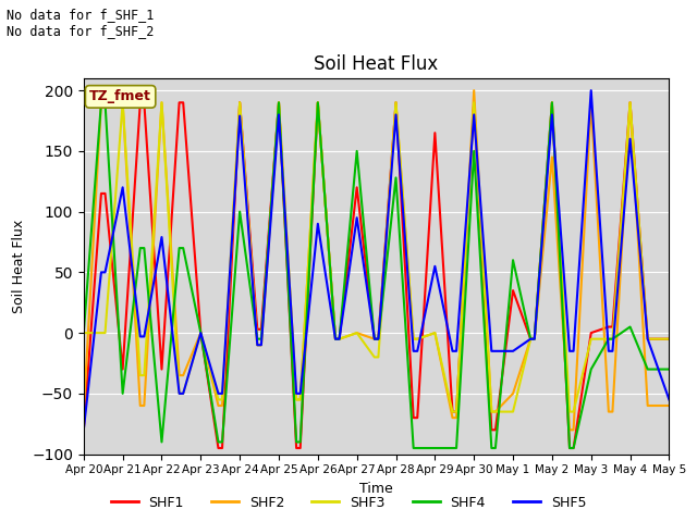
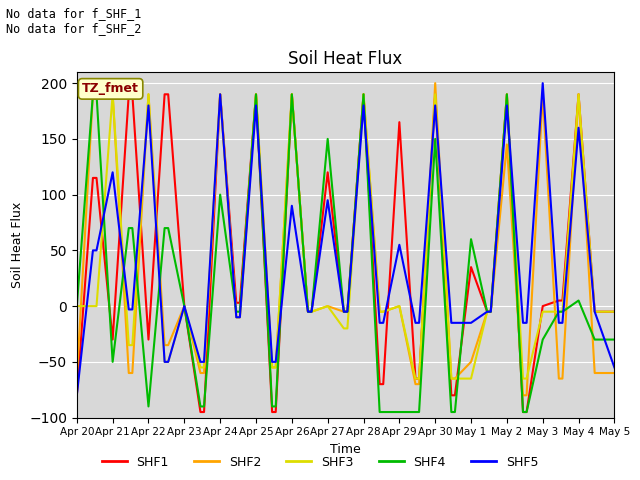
SHF5/Apr 22: 79 -> 180
SHF5/Apr 24: 179 -> 190
SHF4/Apr 28: 128 -> 190
